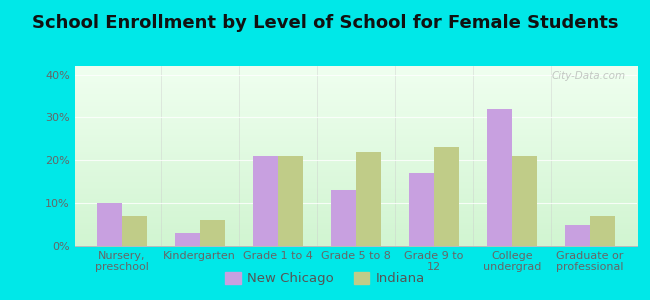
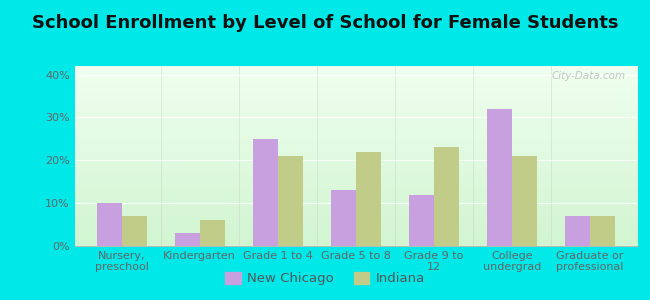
New Chicago/Grade 1 to 4: 21% -> 25%
New Chicago/Grade 9 to 12: 17% -> 12%
New Chicago/Graduate or professional: 5% -> 7%
